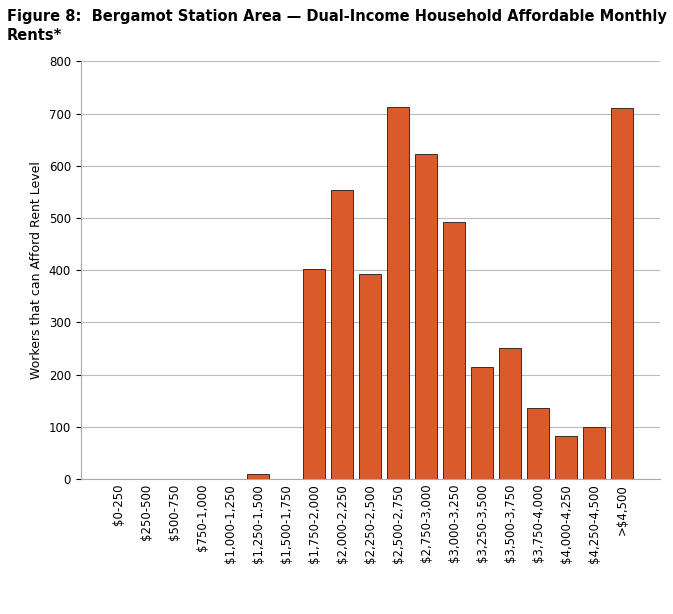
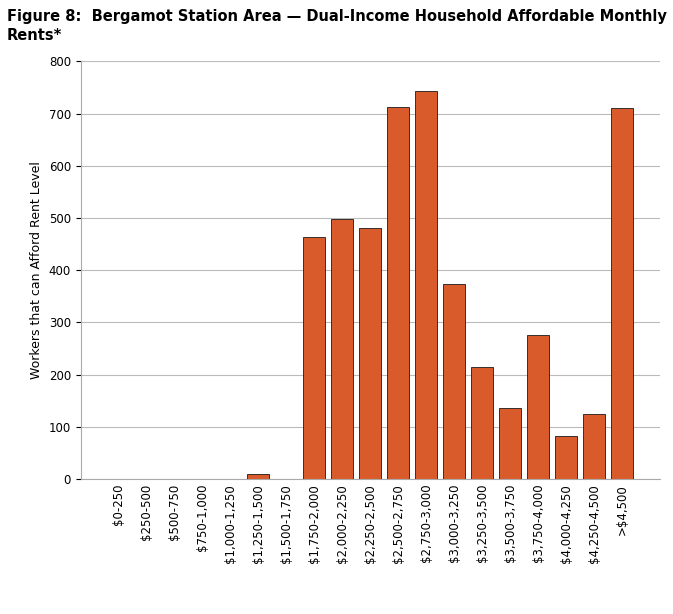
$1,750-2,000: 403 -> 464
$2,000-2,250: 554 -> 498
$2,250-2,500: 392 -> 480
$2,750-3,000: 622 -> 744
$3,000-3,250: 493 -> 374
$3,500-3,750: 250 -> 136
$3,750-4,000: 136 -> 276
$4,250-4,500: 100 -> 124
